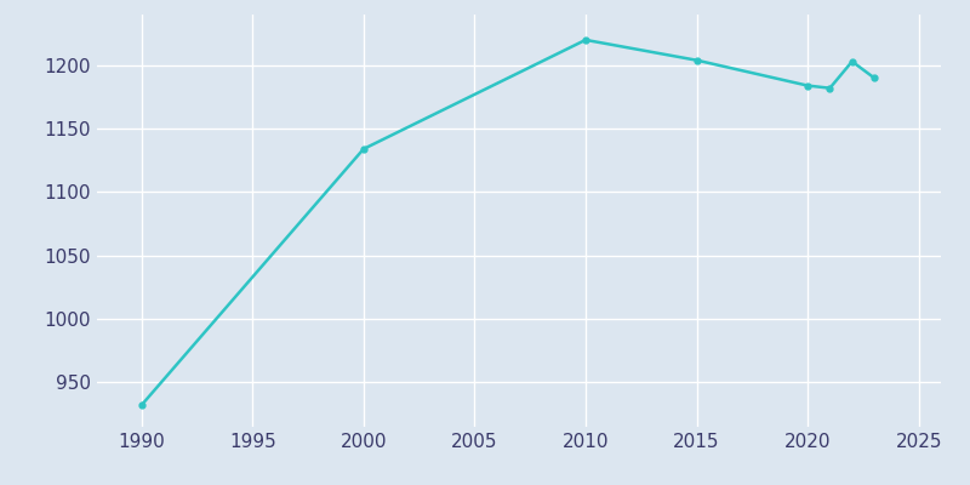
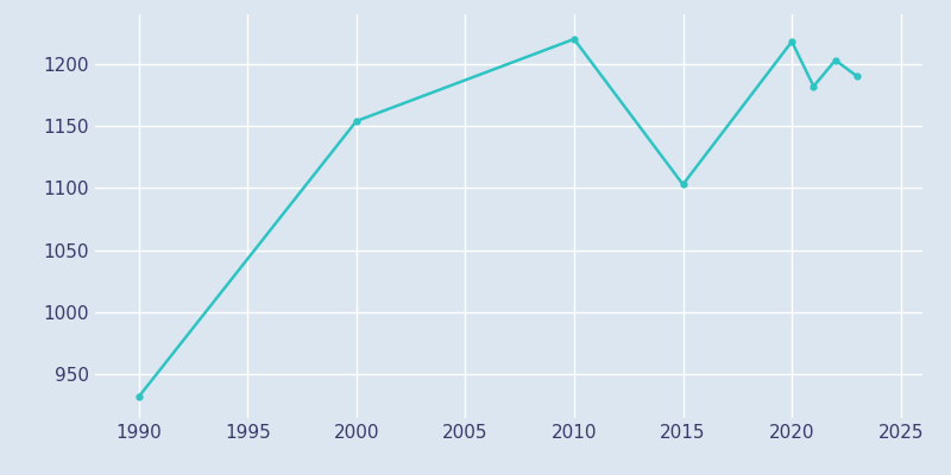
2000: 1134 -> 1154
2015: 1204 -> 1103
2020: 1184 -> 1218
